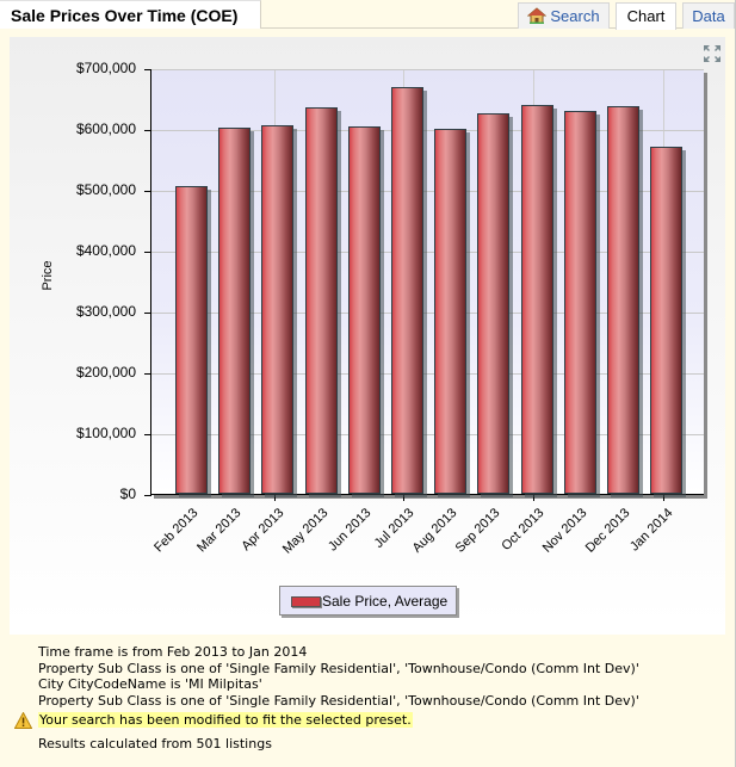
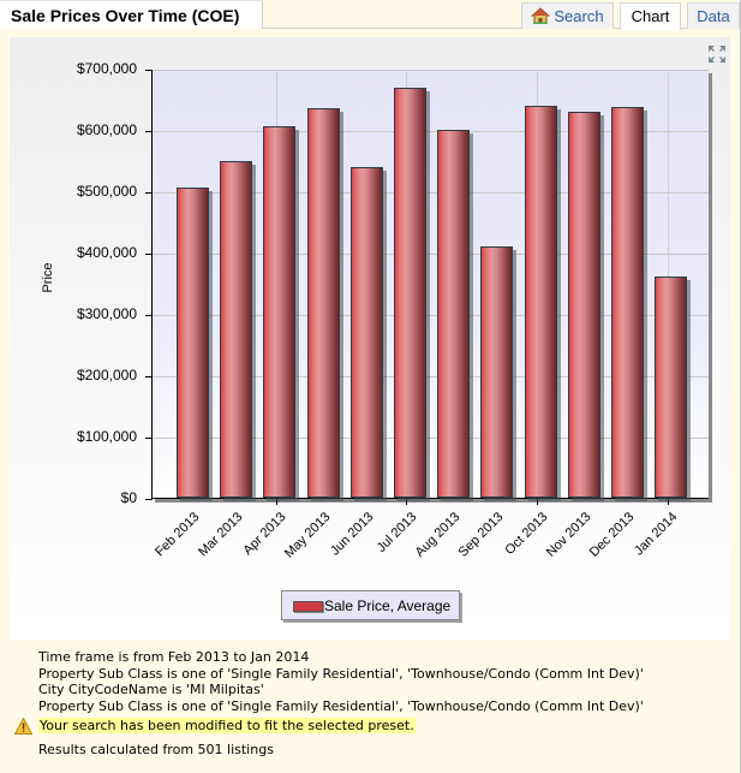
Mar 2013: $600000 -> $550000
Jun 2013: $600000 -> $540000
Sep 2013: $620000 -> $410000
Jan 2014: $570000 -> $360000
